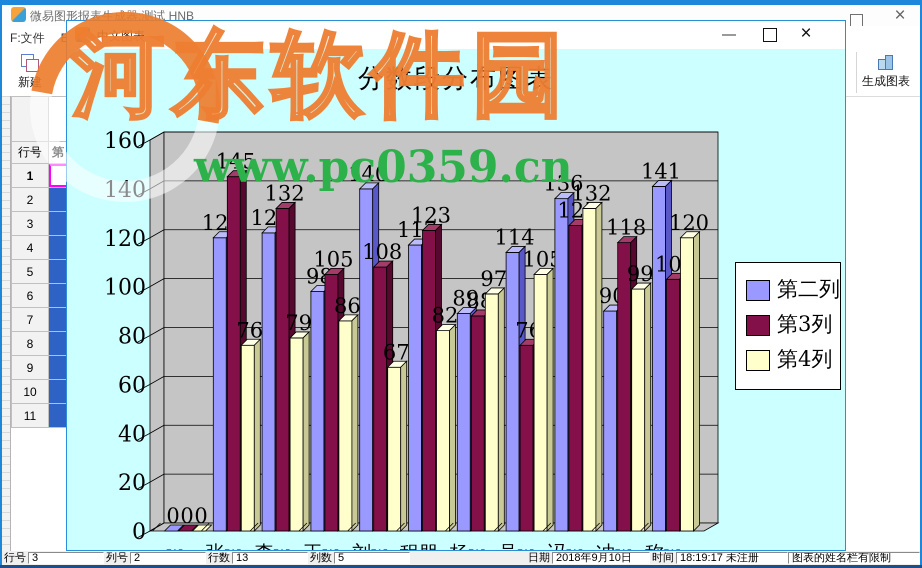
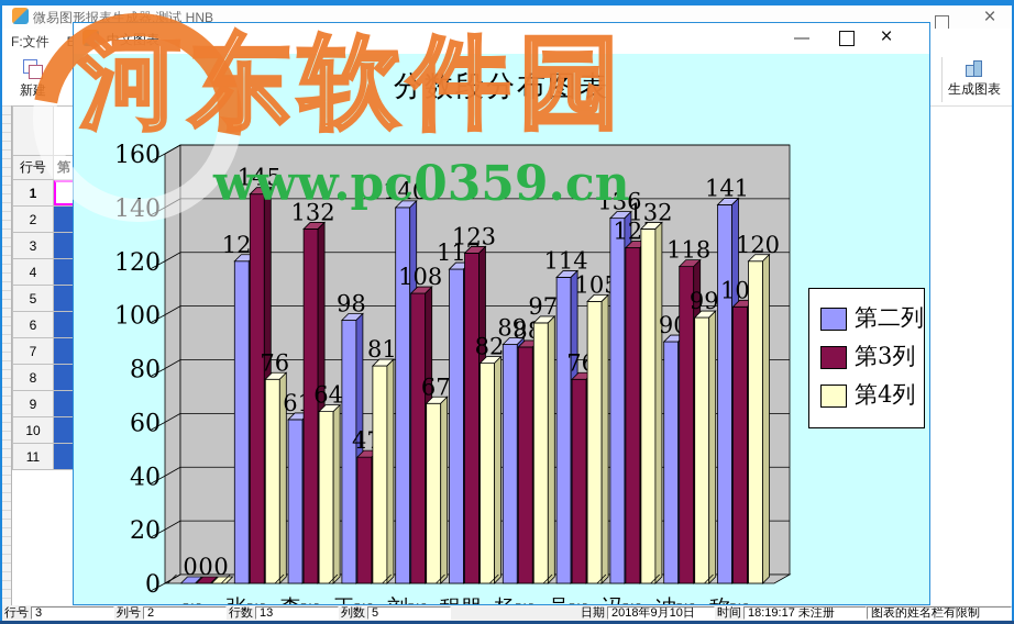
第二列/李w: 122 -> 61
第4列/李w: 79 -> 64
第3列/王w: 105 -> 47
第4列/王w: 86 -> 81
